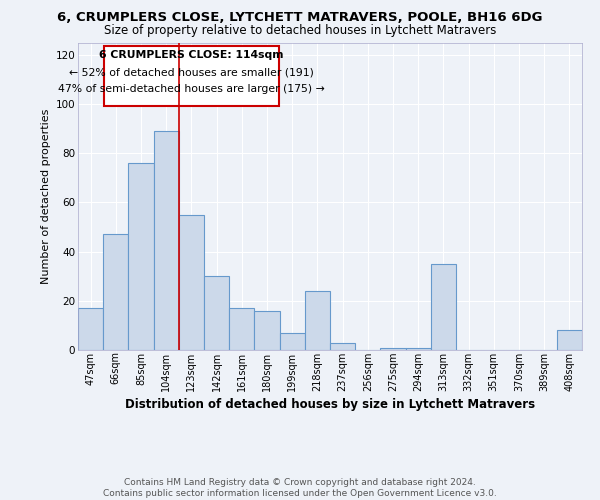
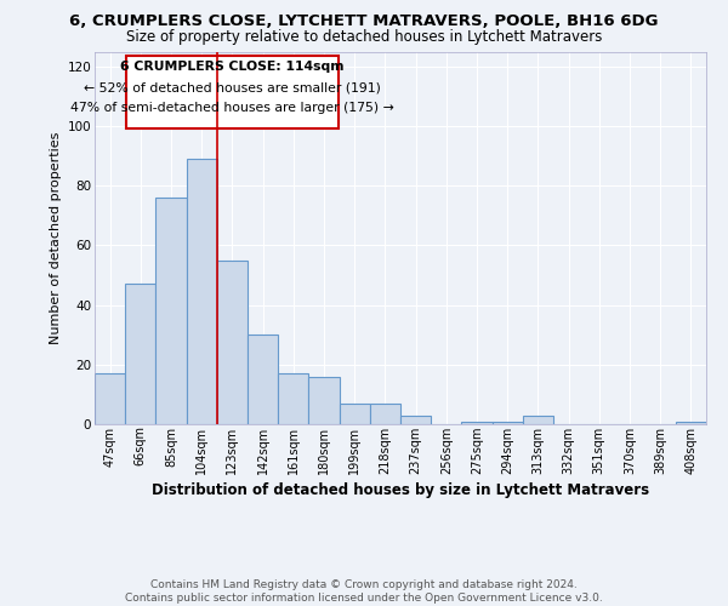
218sqm: 24 -> 7
313sqm: 35 -> 3
408sqm: 8 -> 1
